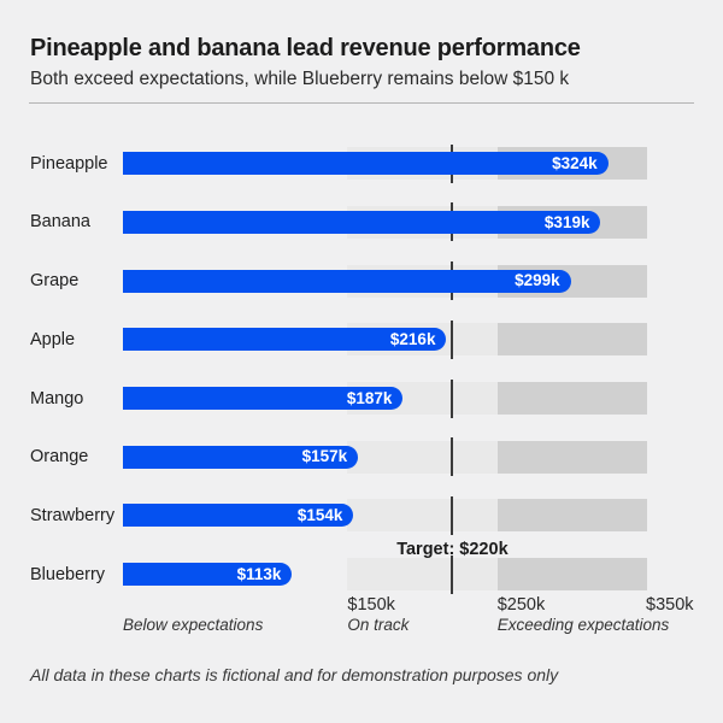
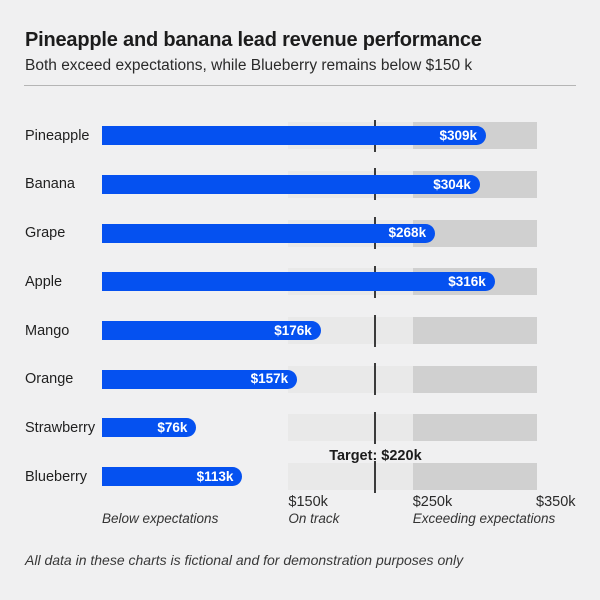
Pineapple: $324k -> $309k
Banana: $319k -> $304k
Grape: $299k -> $268k
Apple: $216k -> $316k
Mango: $187k -> $176k
Strawberry: $154k -> $76k
